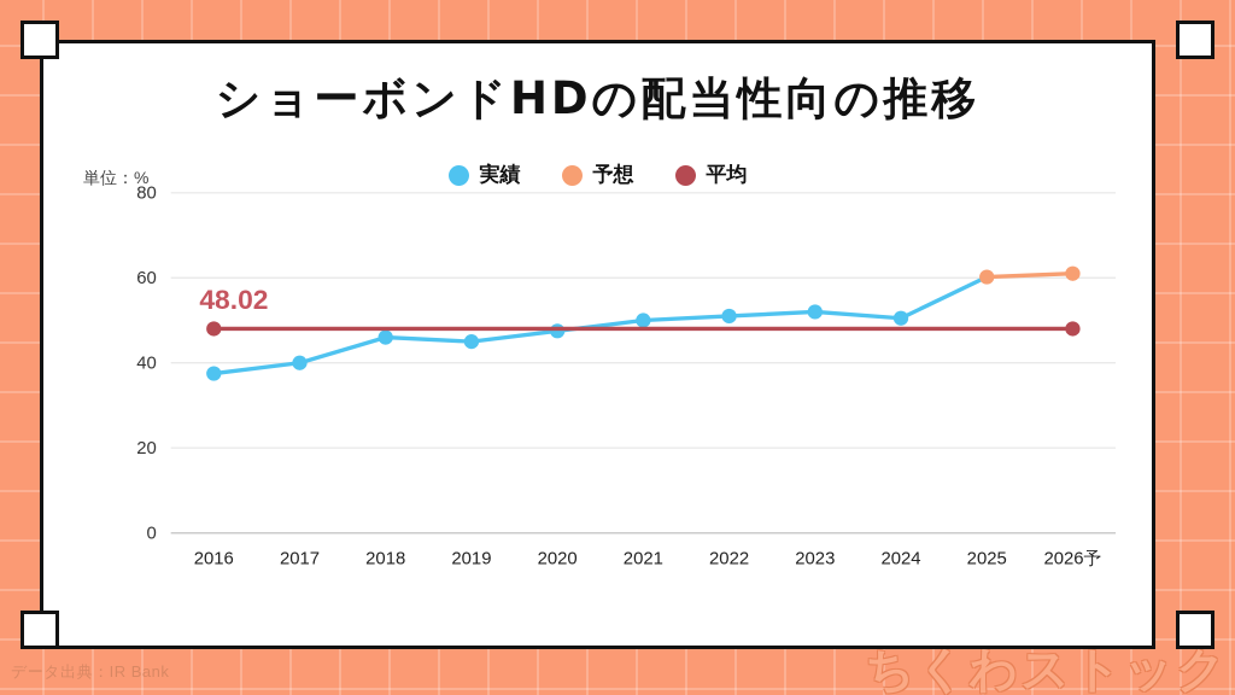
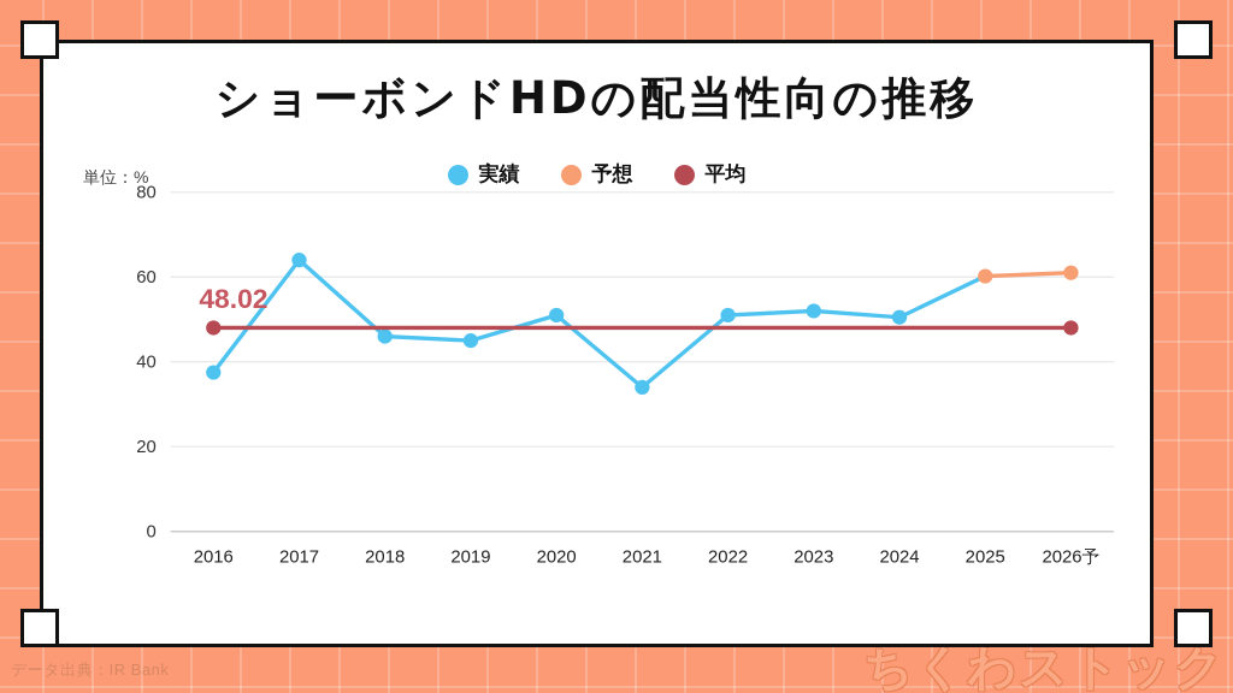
実績/2017: 40 -> 64
実績/2020: 48 -> 51
実績/2021: 50 -> 34
